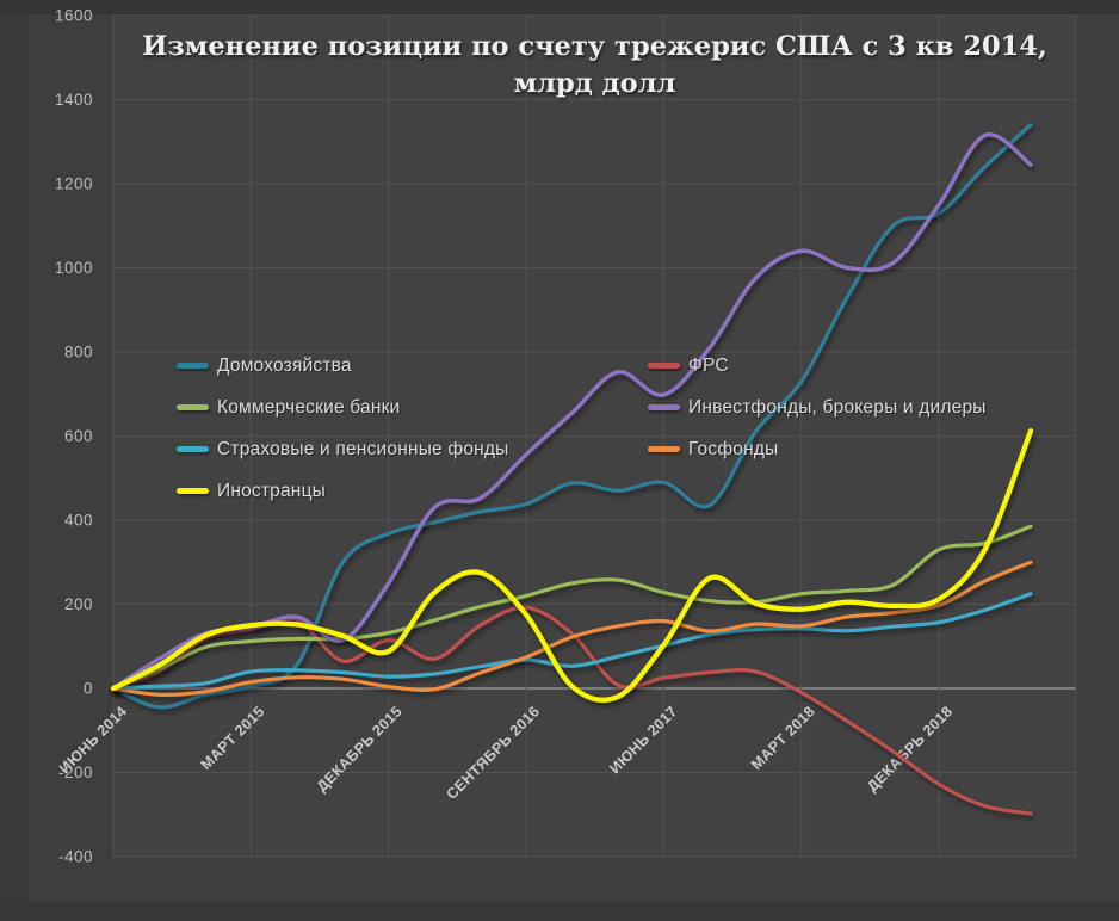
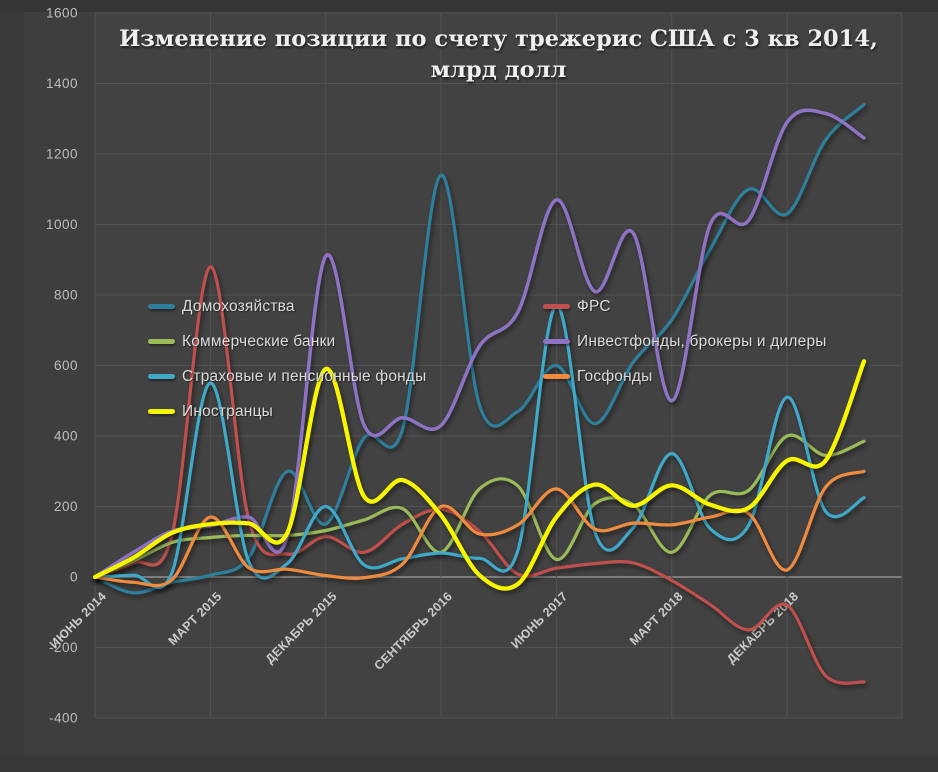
ФРС/МАРТ 2015: 140 -> 880
Страховые и пенсионные фонды/МАРТ 2015: 40 -> 550
Госфонды/МАРТ 2015: 20 -> 170
Домохозяйства/ДЕКАБРЬ 2015: 370 -> 150
Инвестфонды, брокеры и дилеры/ДЕКАБРЬ 2015: 250 -> 910
Страховые и пенсионные фонды/ДЕКАБРЬ 2015: 30 -> 200
Иностранцы/ДЕКАБРЬ 2015: 90 -> 590
Домохозяйства/СЕНТЯБРЬ 2016: 440 -> 1140
Коммерческие банки/СЕНТЯБРЬ 2016: 220 -> 70
Инвестфонды, брокеры и дилеры/СЕНТЯБРЬ 2016: 560 -> 430
Госфонды/СЕНТЯБРЬ 2016: 70 -> 200
Домохозяйства/ИЮНЬ 2017: 490 -> 600
Коммерческие банки/ИЮНЬ 2017: 230 -> 50
Инвестфонды, брокеры и дилеры/ИЮНЬ 2017: 700 -> 1070
Страховые и пенсионные фонды/ИЮНЬ 2017: 100 -> 770
Госфонды/ИЮНЬ 2017: 160 -> 250
Иностранцы/ИЮНЬ 2017: 100 -> 170
Коммерческие банки/МАРТ 2018: 220 -> 70
Инвестфонды, брокеры и дилеры/МАРТ 2018: 1040 -> 500
Страховые и пенсионные фонды/МАРТ 2018: 140 -> 350
Иностранцы/МАРТ 2018: 190 -> 260
Домохозяйства/ДЕКАБРЬ 2018: 1130 -> 1030
ФРС/ДЕКАБРЬ 2018: -230 -> -80
Коммерческие банки/ДЕКАБРЬ 2018: 330 -> 400
Инвестфонды, брокеры и дилеры/ДЕКАБРЬ 2018: 1150 -> 1290
Страховые и пенсионные фонды/ДЕКАБРЬ 2018: 160 -> 510
Госфонды/ДЕКАБРЬ 2018: 200 -> 20
Иностранцы/ДЕКАБРЬ 2018: 210 -> 330
